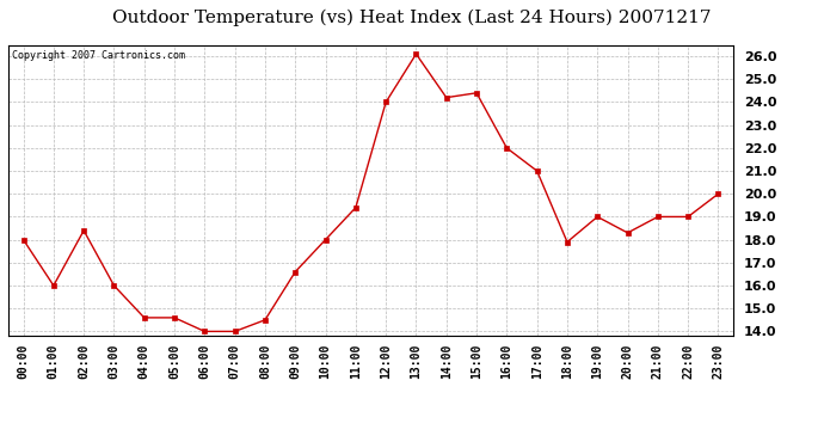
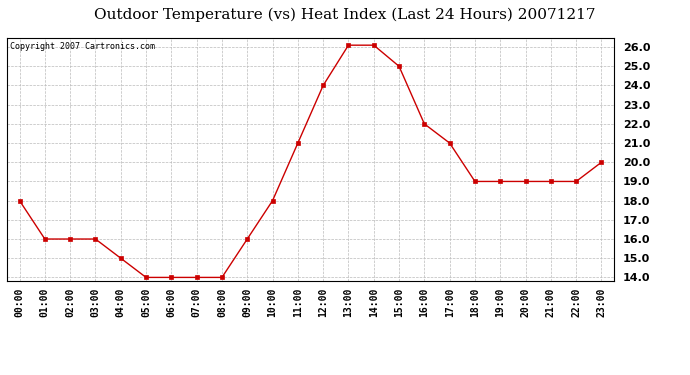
02:00: 18.4 -> 16.0
04:00: 14.6 -> 15.0
05:00: 14.6 -> 14.0
08:00: 14.5 -> 14.0
09:00: 16.6 -> 16.0
11:00: 19.4 -> 21.0
14:00: 24.2 -> 26.1
15:00: 24.4 -> 25.0
18:00: 17.9 -> 19.0
20:00: 18.3 -> 19.0
